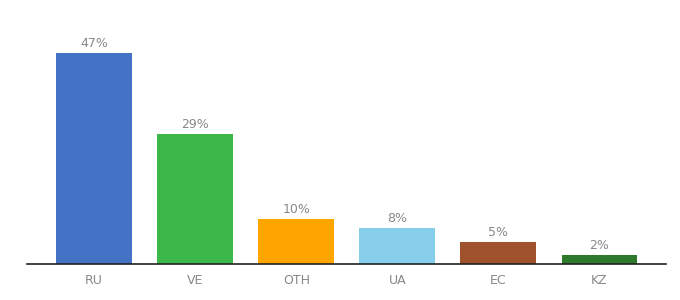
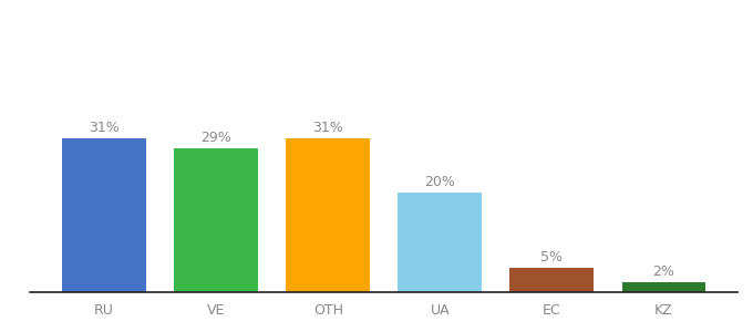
RU: 47% -> 31%
OTH: 10% -> 31%
UA: 8% -> 20%
